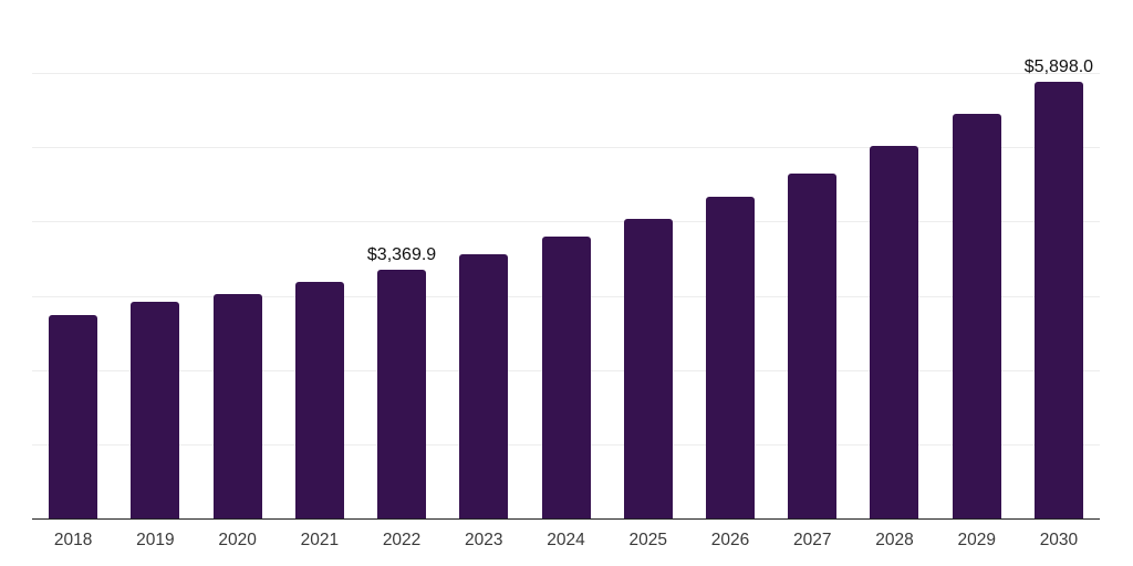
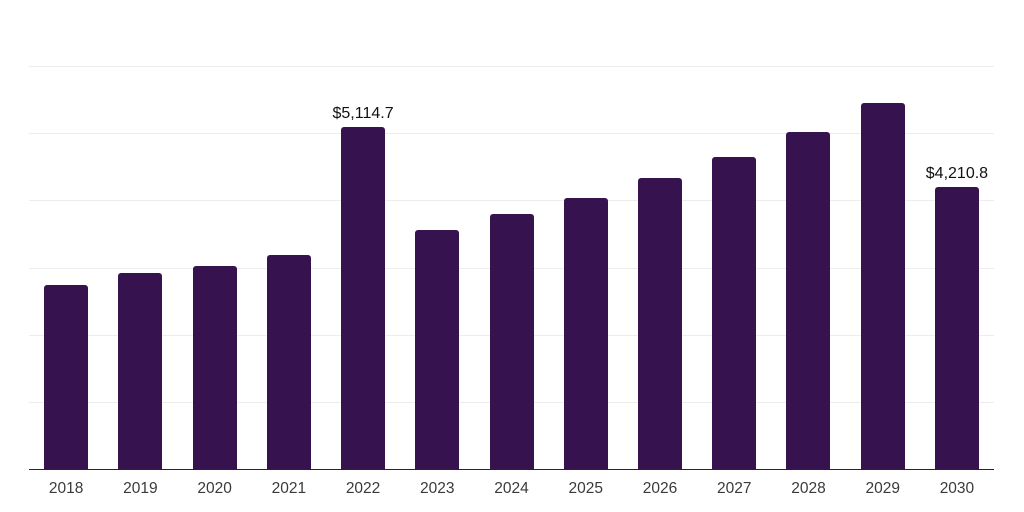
2022: $3,369.9 -> $5,114.7
2030: $5,898.0 -> $4,210.8
